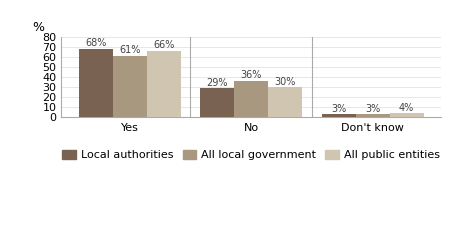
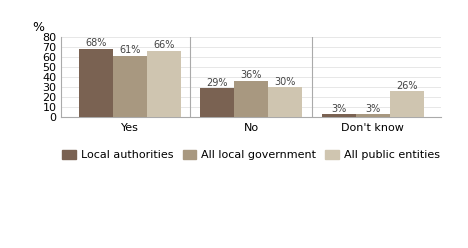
All public entities/Don't know: 4% -> 26%
